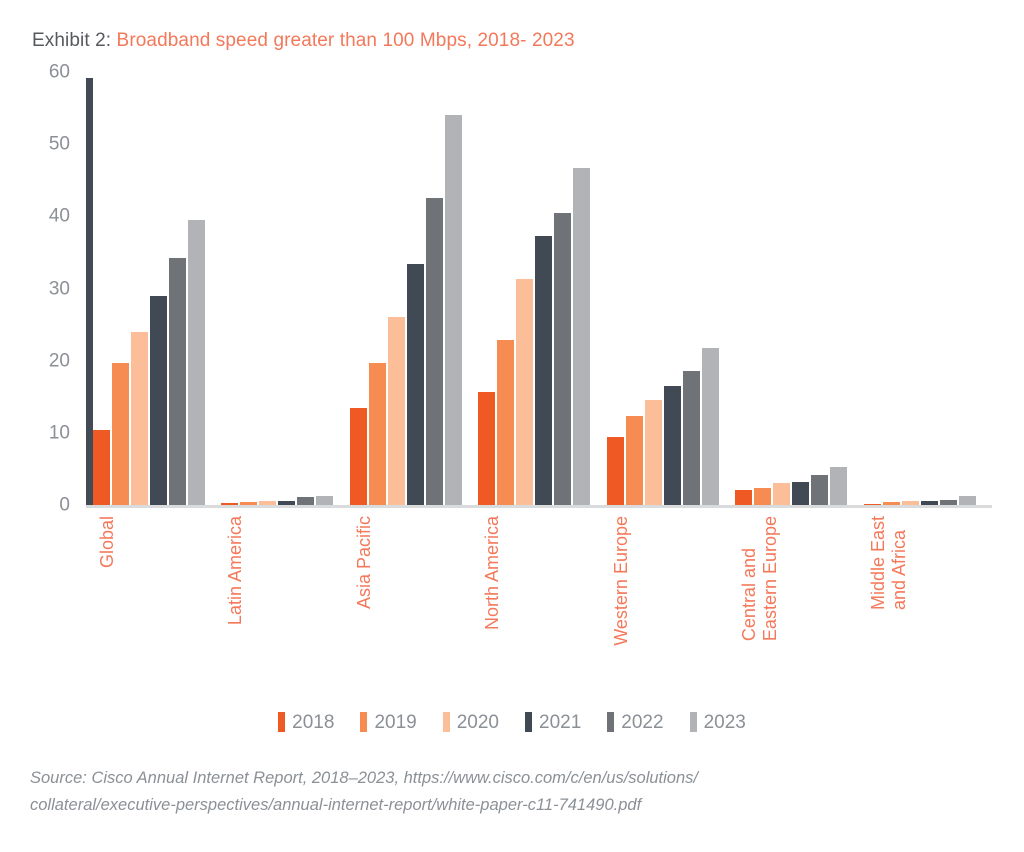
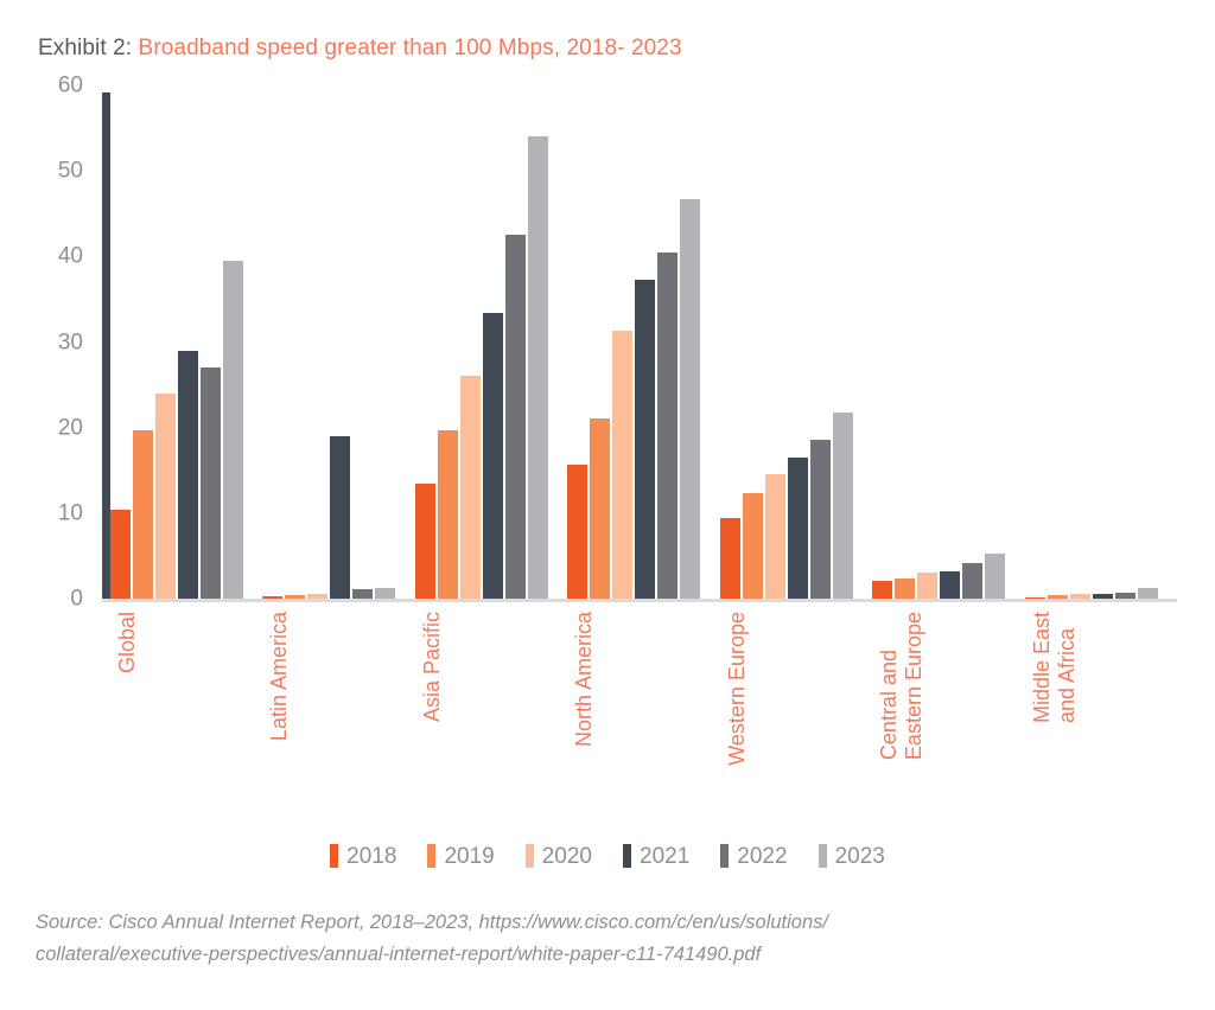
2022/Global: 34 -> 27
2021/Latin America: 1 -> 19
2019/North America: 23 -> 21
